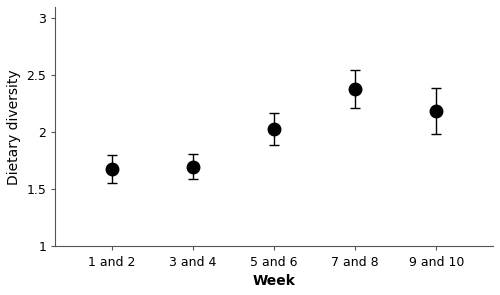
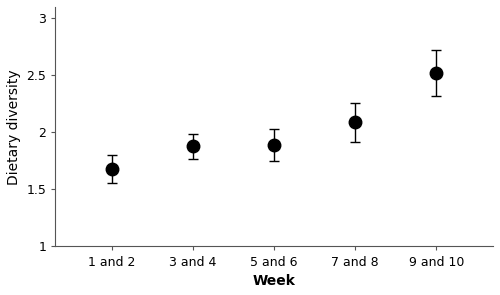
3 and 4: 1.70 -> 1.88
5 and 6: 2.03 -> 1.89
7 and 8: 2.38 -> 2.09
9 and 10: 2.19 -> 2.52
